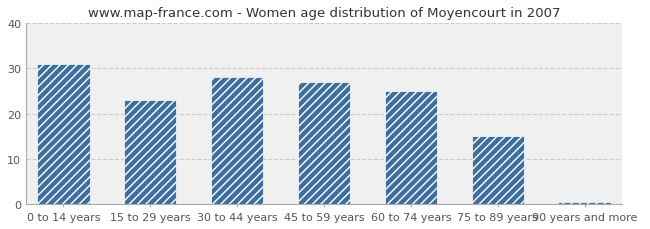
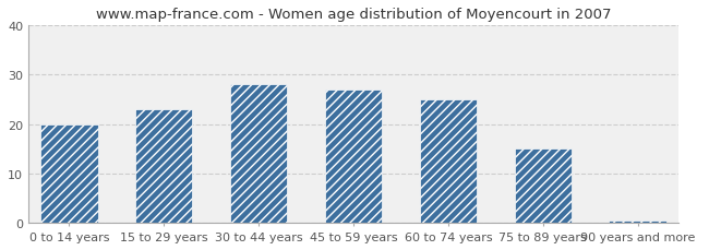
0 to 14 years: 31.0 -> 20.0
